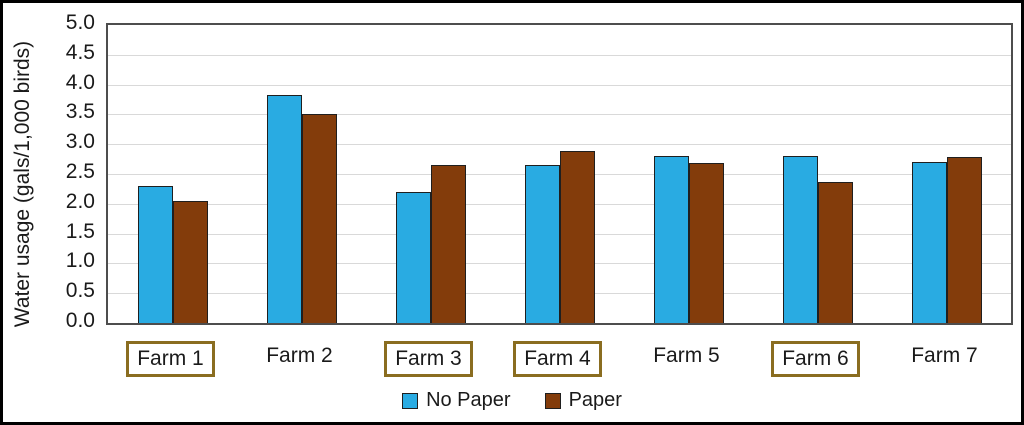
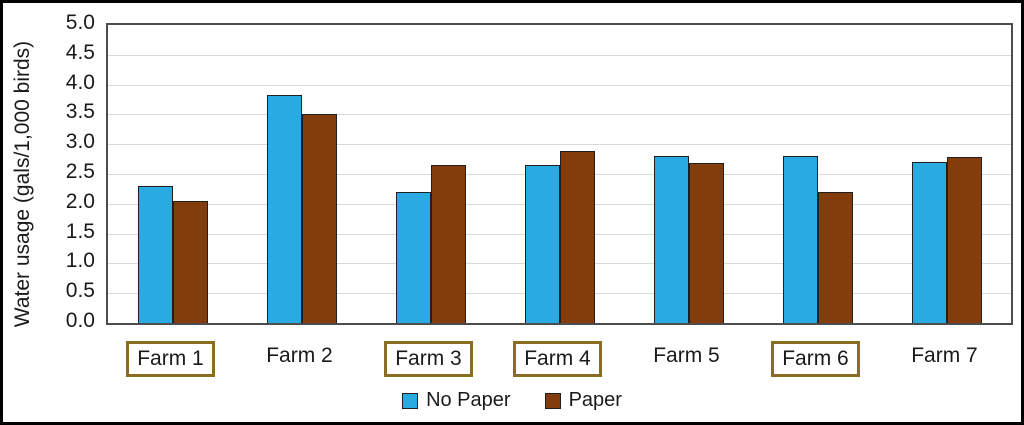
Paper/Farm 6: 2.4 -> 2.2
